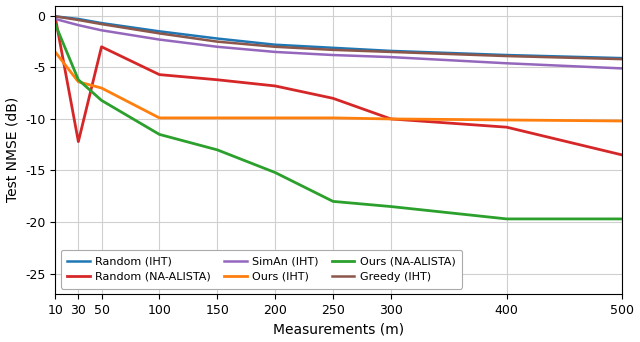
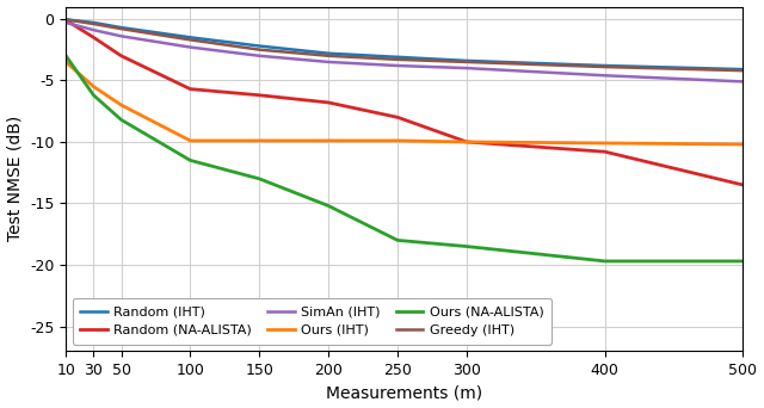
Ours (NA-ALISTA)/10: -0.8 -> -3.0
Random (NA-ALISTA)/30: -12.2 -> -1.5
Ours (IHT)/30: -6.4 -> -5.5
